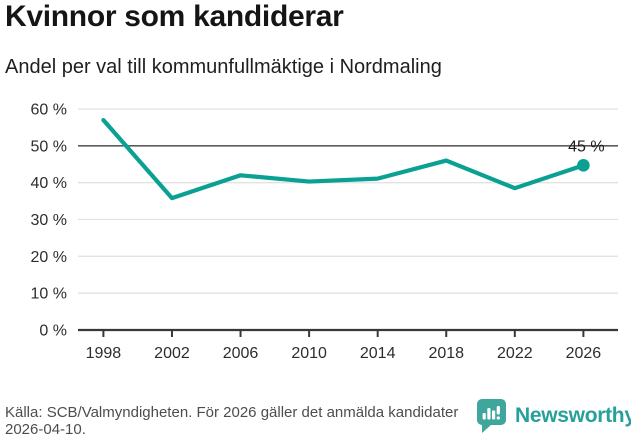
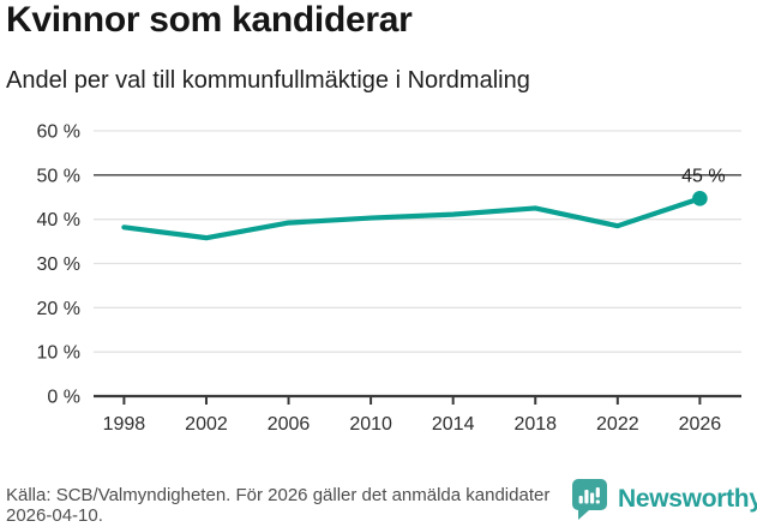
1998: 57% -> 38%
2006: 42% -> 39%
2018: 46% -> 42%
